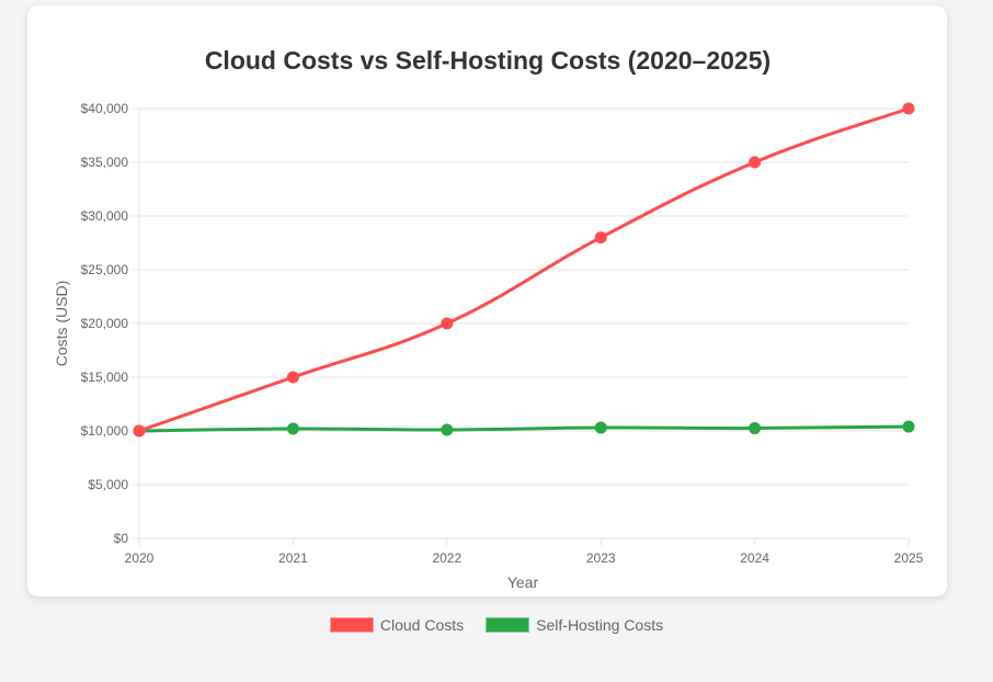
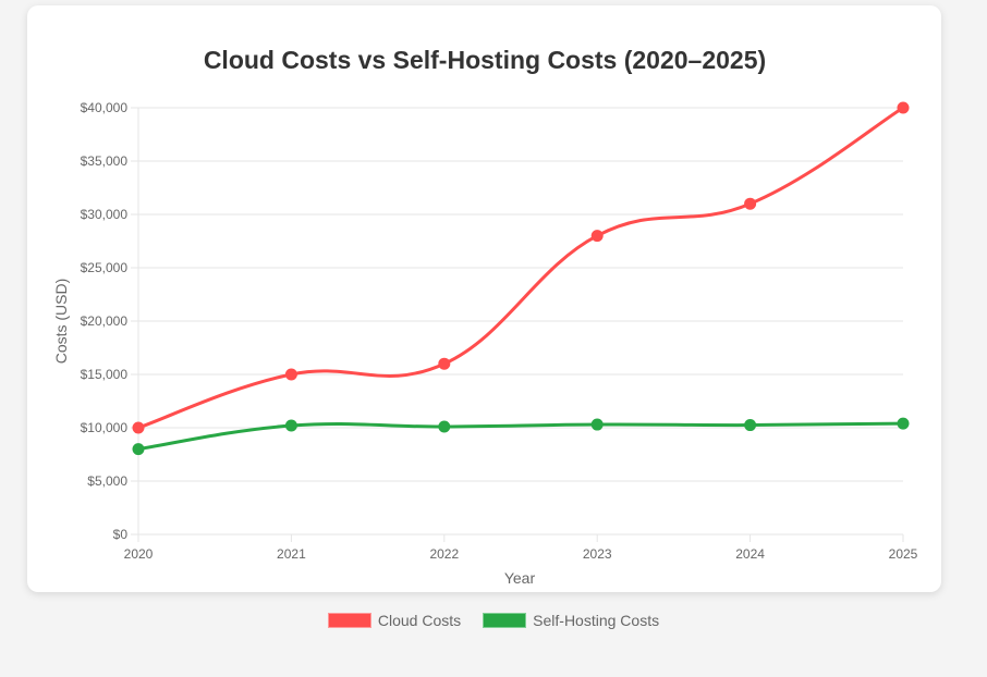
Self-Hosting Costs/2020: $10000 -> $8000
Cloud Costs/2022: $20000 -> $16000
Cloud Costs/2024: $35000 -> $31000
